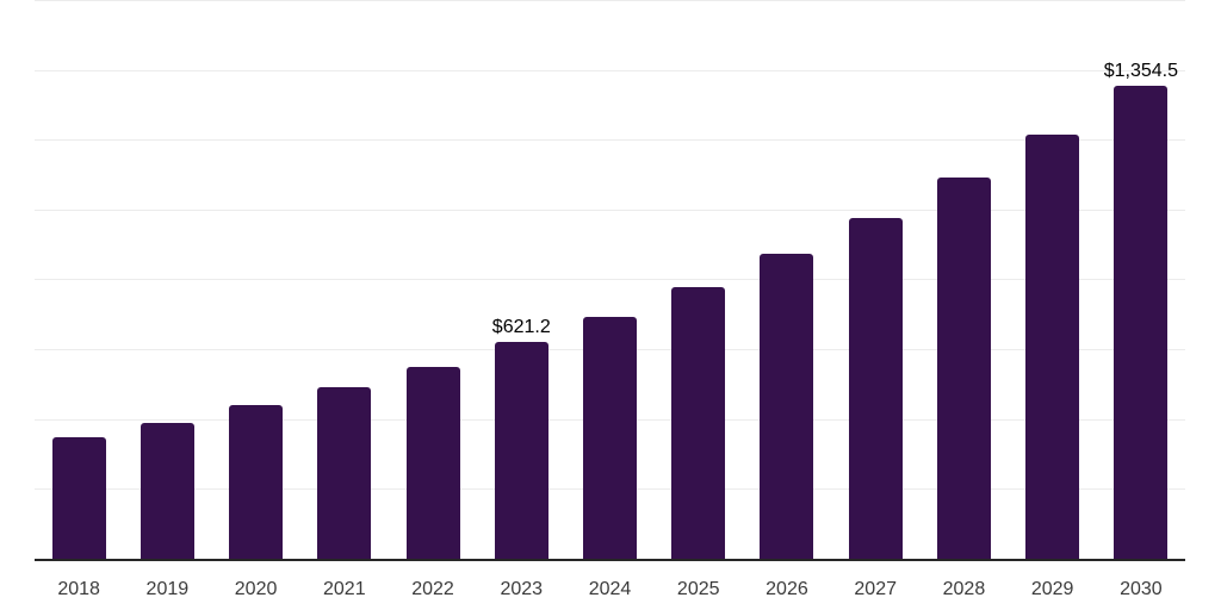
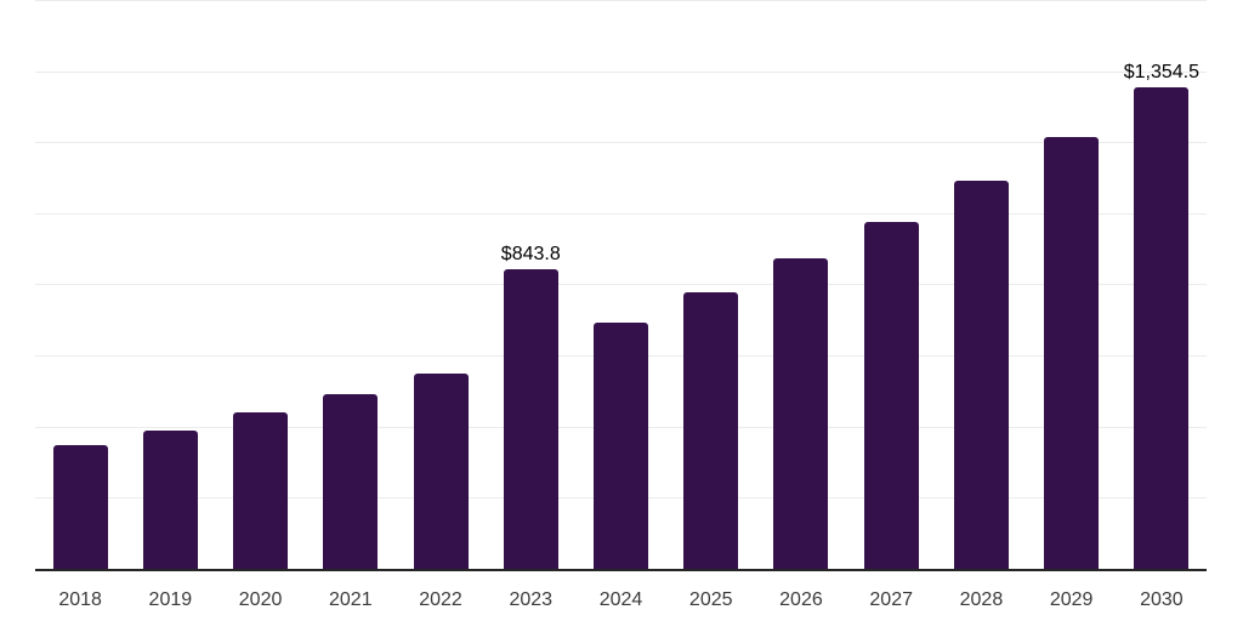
2023: $621.2 -> $843.8
